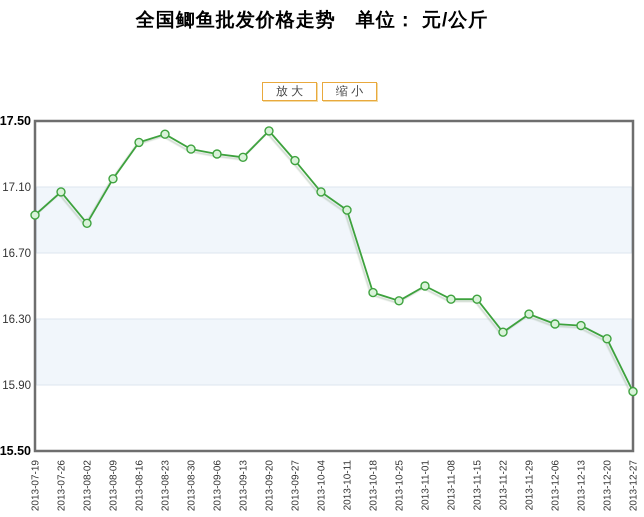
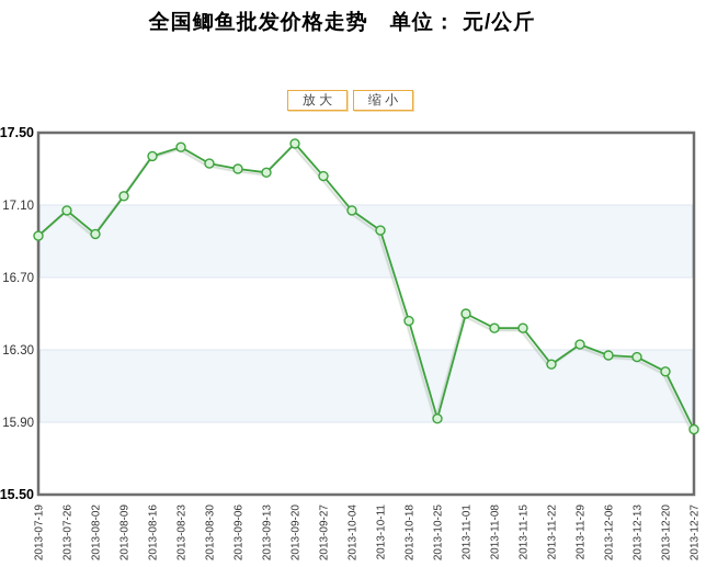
2013-08-02: 16.88 -> 16.94
2013-10-25: 16.41 -> 15.92
